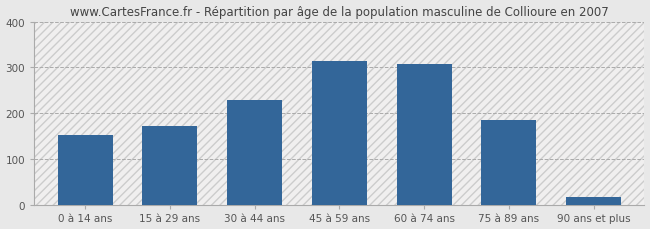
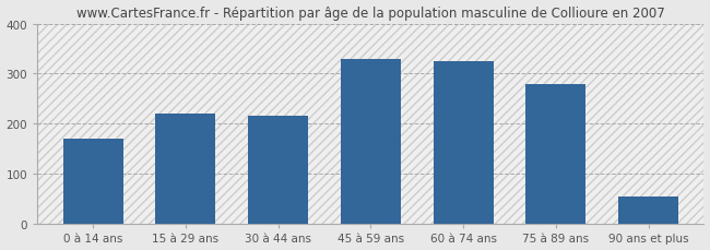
0 à 14 ans: 152 -> 170
15 à 29 ans: 172 -> 220
30 à 44 ans: 228 -> 215
45 à 59 ans: 315 -> 330
60 à 74 ans: 308 -> 325
75 à 89 ans: 186 -> 280
90 ans et plus: 17 -> 55
